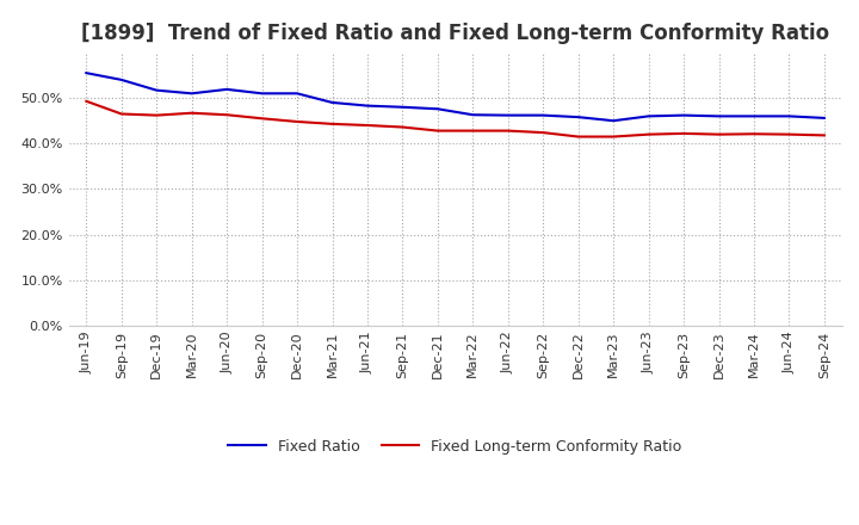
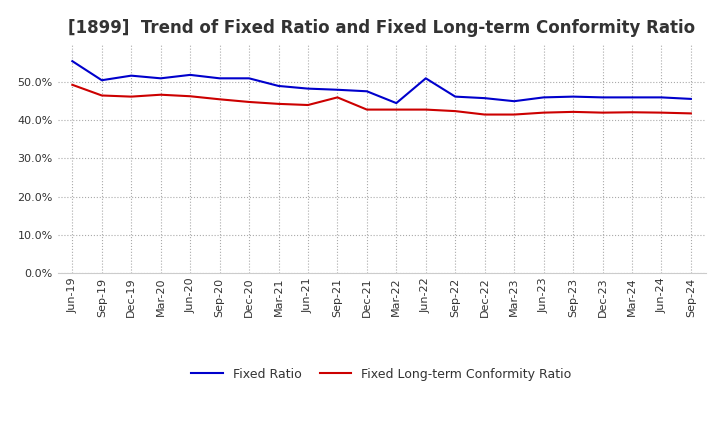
Fixed Ratio/Sep-19: 54.0% -> 50.5%
Fixed Long-term Conformity Ratio/Sep-21: 43.6% -> 46.0%
Fixed Ratio/Mar-22: 46.3% -> 44.5%
Fixed Ratio/Jun-22: 46.2% -> 51.0%
